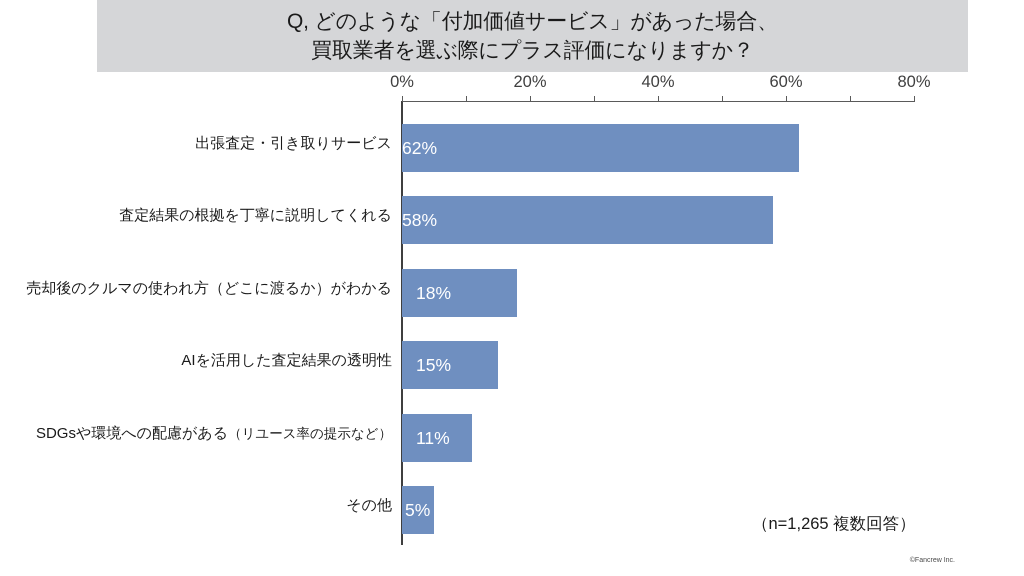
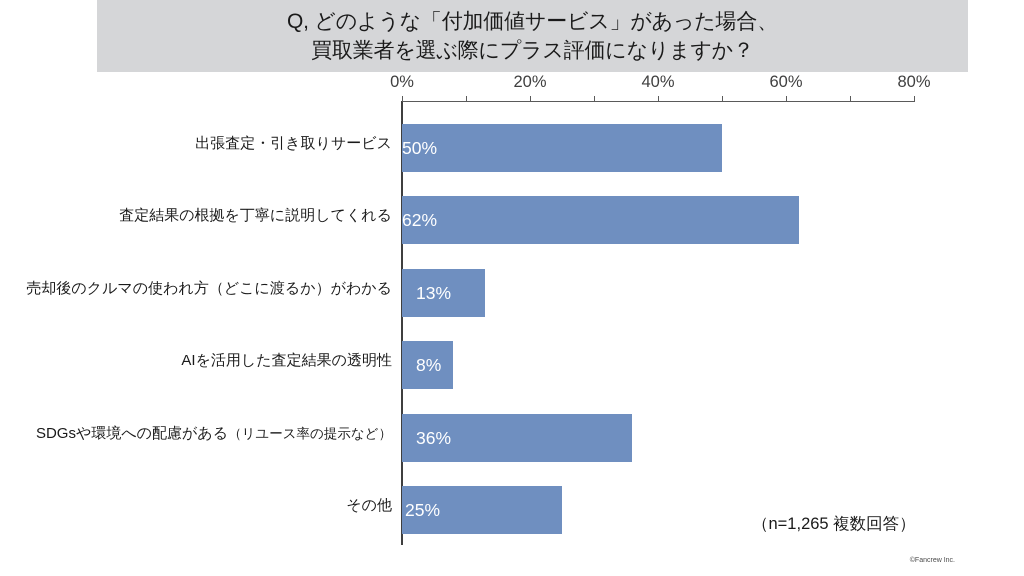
出張査定・引き取りサービス: 62% -> 50%
査定結果の根拠を丁寧に説明してくれる: 58% -> 62%
売却後のクルマの使われ方（どこに渡るか）がわかる: 18% -> 13%
AIを活用した査定結果の透明性: 15% -> 8%
SDGsや環境への配慮がある（リユース率の提示など）: 11% -> 36%
その他: 5% -> 25%
